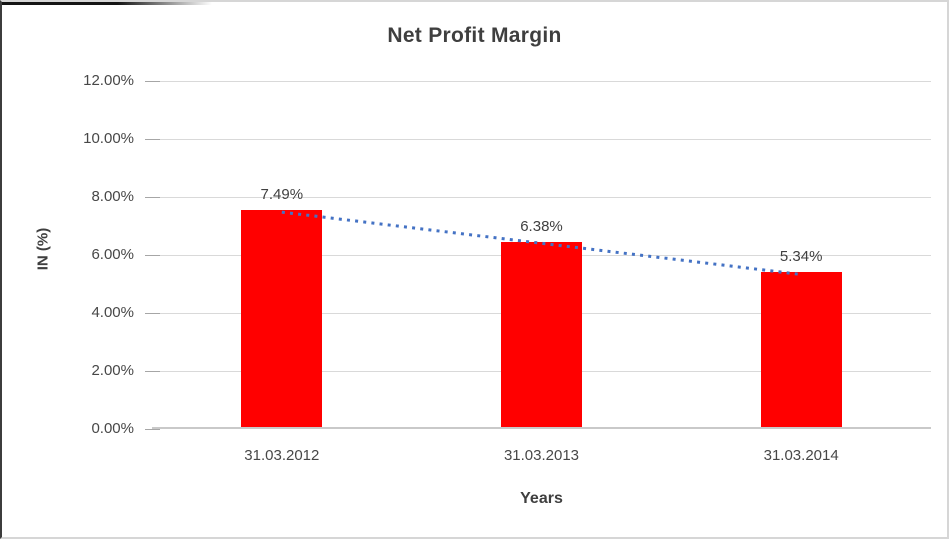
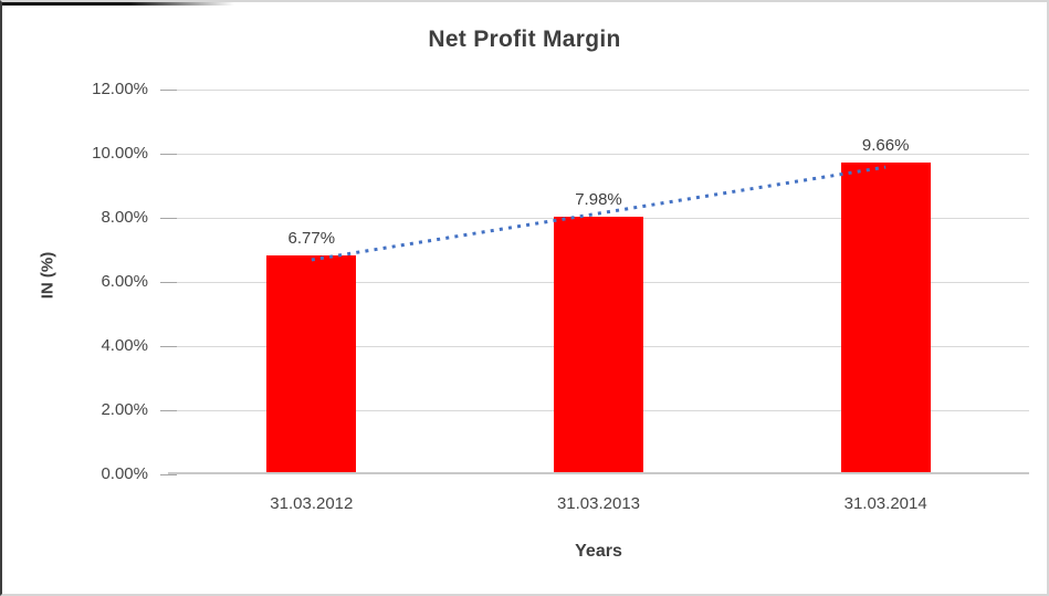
31.03.2012: 7.49% -> 6.77%
31.03.2013: 6.38% -> 7.98%
31.03.2014: 5.34% -> 9.66%
